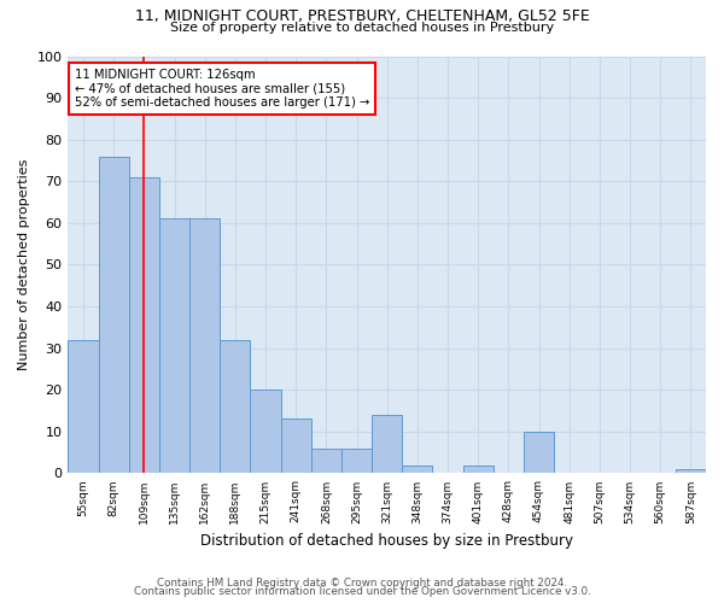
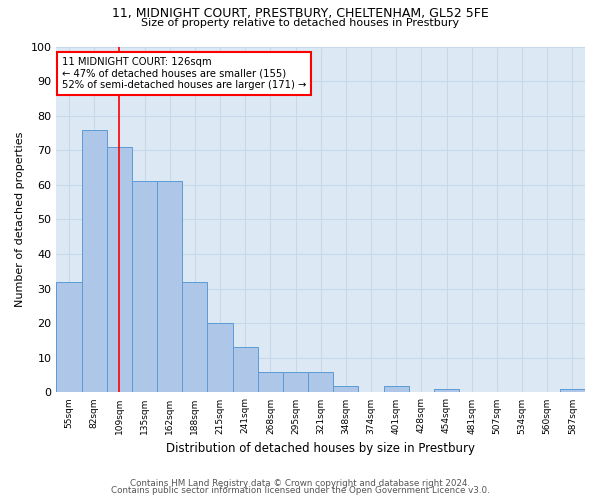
321sqm: 14 -> 6
454sqm: 10 -> 1
